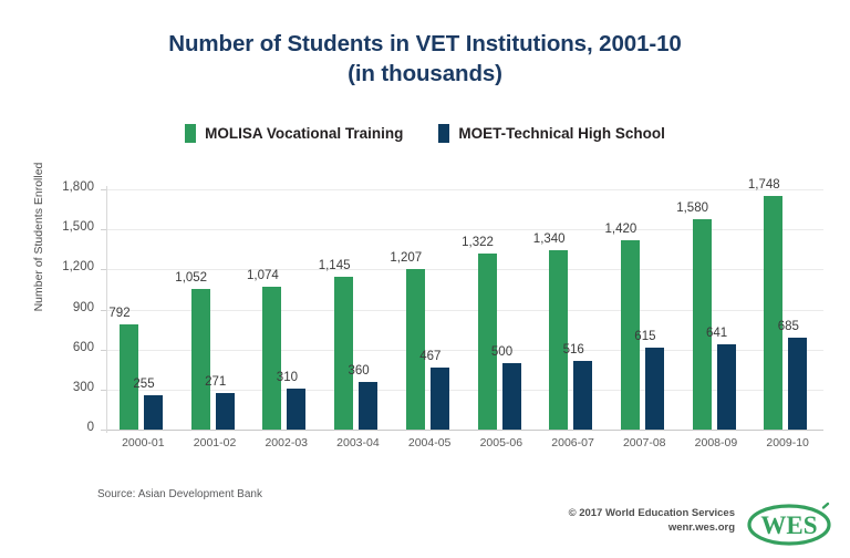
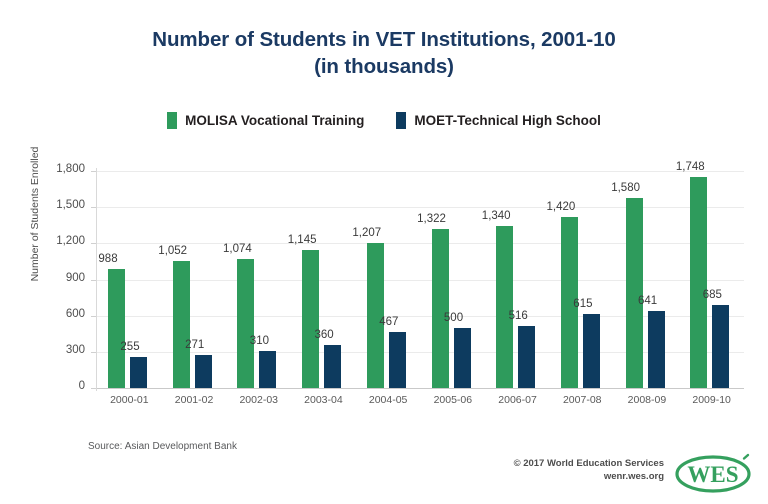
MOLISA Vocational Training/2000-01: 792 -> 988
